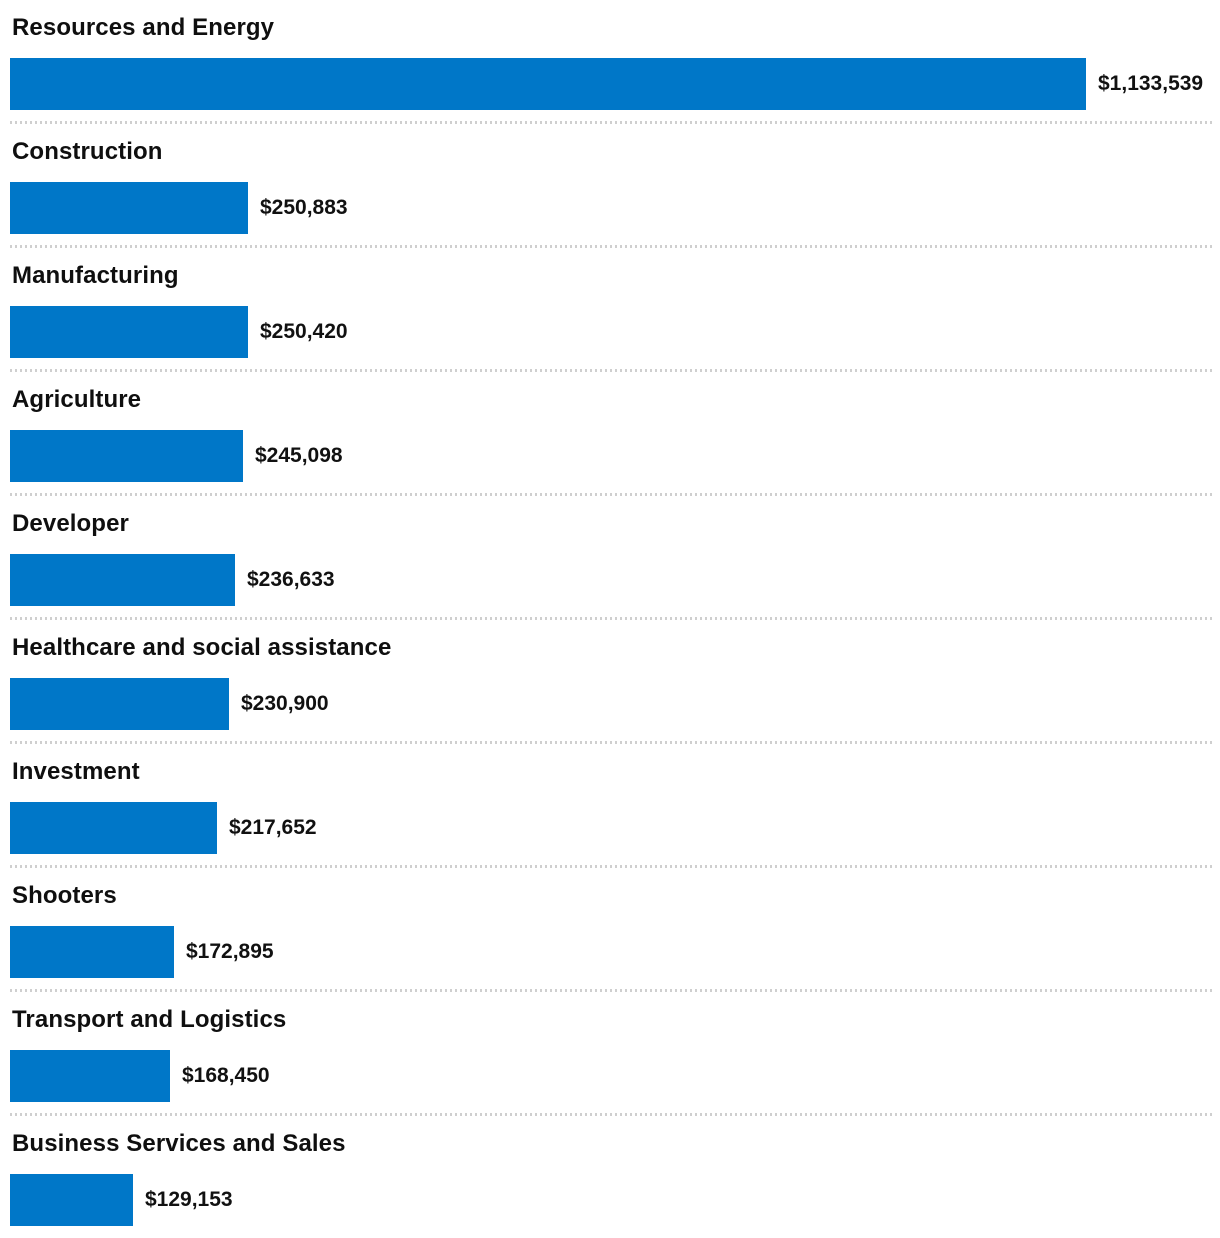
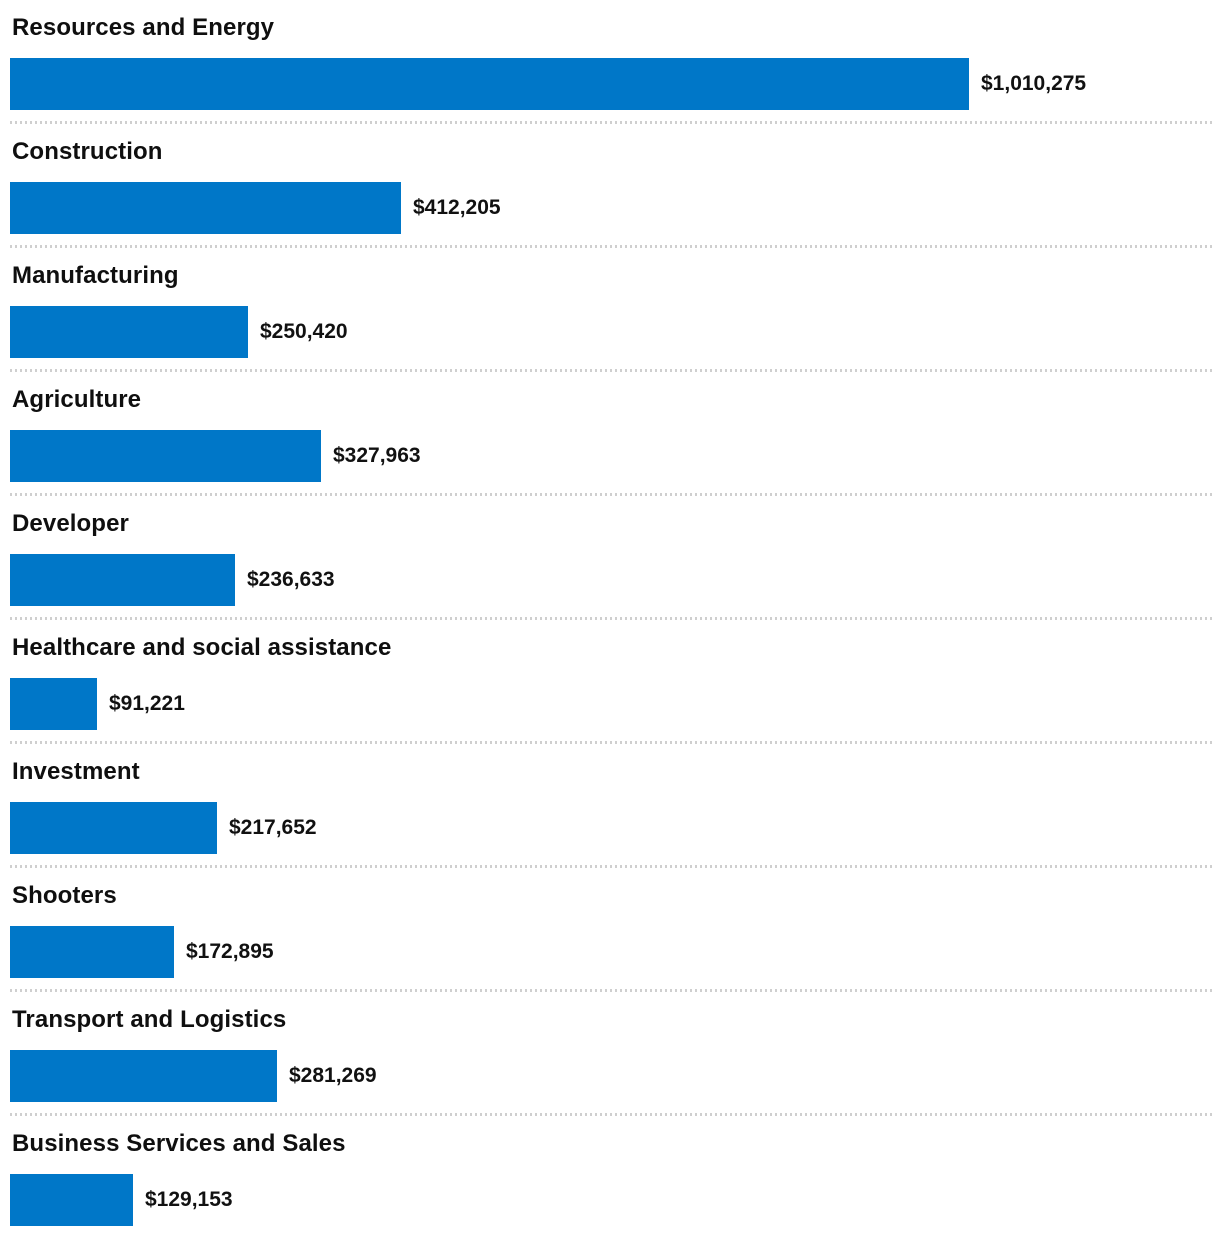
Resources and Energy: $1,133,539 -> $1,010,275
Construction: $250,883 -> $412,205
Agriculture: $245,098 -> $327,963
Healthcare and social assistance: $230,900 -> $91,221
Transport and Logistics: $168,450 -> $281,269
